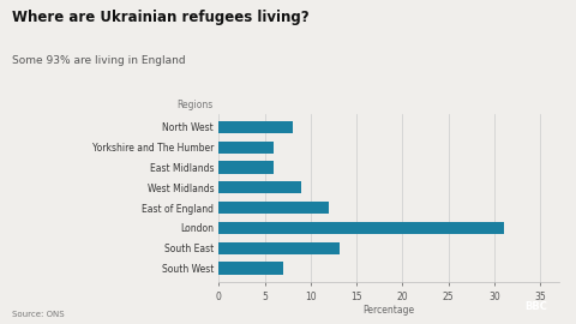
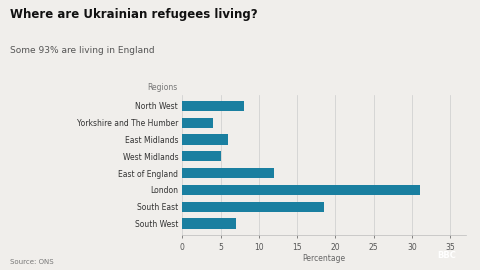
Yorkshire and The Humber: 6.0 -> 4.0
West Midlands: 9.0 -> 5.0
South East: 13.2 -> 18.5
